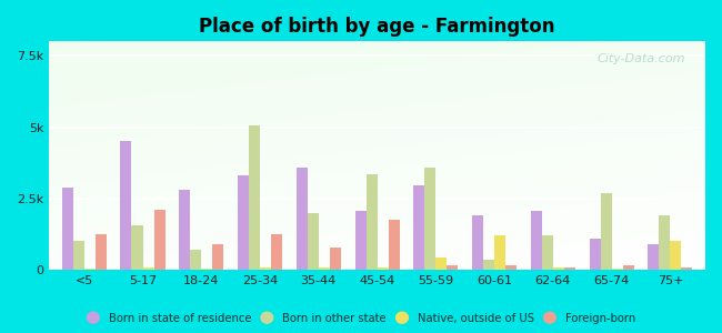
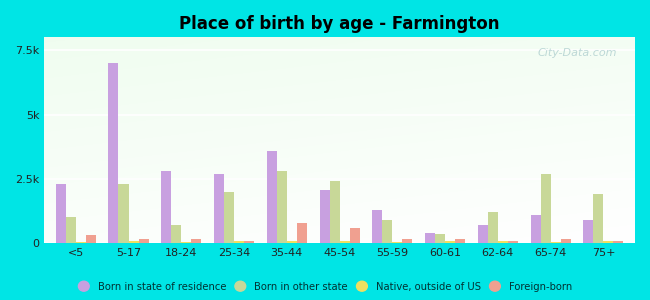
Born in state of residence/<5: 2.90k -> 2.30k
Foreign-born/<5: 1.25k -> 0.30k
Born in state of residence/5-17: 4.50k -> 7.00k
Born in other state/5-17: 1.55k -> 2.30k
Foreign-born/5-17: 2.10k -> 0.15k
Foreign-born/18-24: 0.90k -> 0.15k
Born in state of residence/25-34: 3.30k -> 2.70k
Born in other state/25-34: 5.05k -> 2.00k
Foreign-born/25-34: 1.25k -> 0.10k
Born in other state/35-44: 2.00k -> 2.80k
Born in other state/45-54: 3.35k -> 2.40k
Foreign-born/45-54: 1.75k -> 0.60k
Born in state of residence/55-59: 2.95k -> 1.30k
Born in other state/55-59: 3.60k -> 0.90k
Native, outside of US/55-59: 0.45k -> 0.05k
Born in state of residence/60-61: 1.90k -> 0.40k
Native, outside of US/60-61: 1.20k -> 0.10k
Born in state of residence/62-64: 2.05k -> 0.70k
Native, outside of US/75+: 1.00k -> 0.10k
